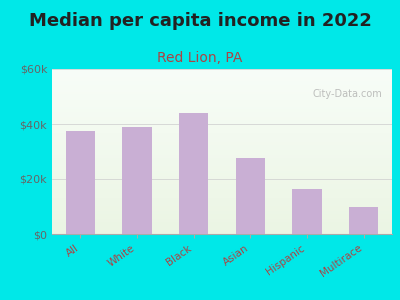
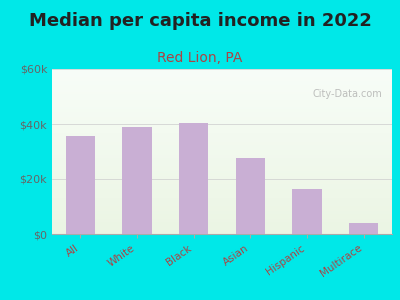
All: $37.5k -> $35.5k
Black: $44.0k -> $40.5k
Multirace: $10.0k -> $4.0k
